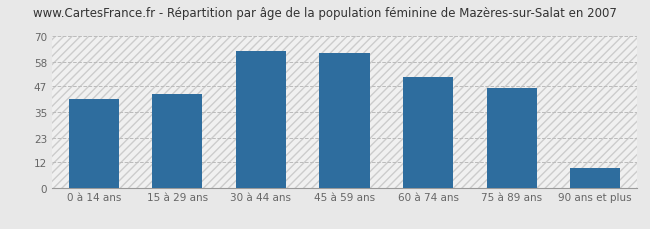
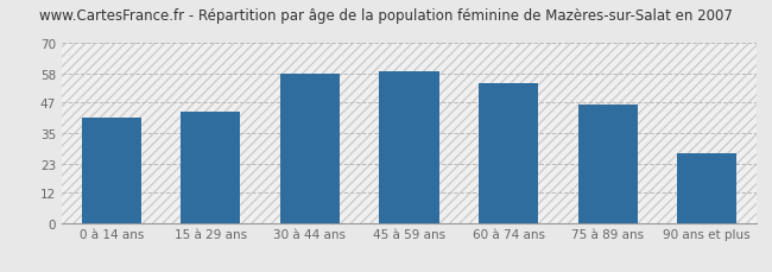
30 à 44 ans: 63 -> 58
45 à 59 ans: 62 -> 59
60 à 74 ans: 51 -> 54
90 ans et plus: 9 -> 27
